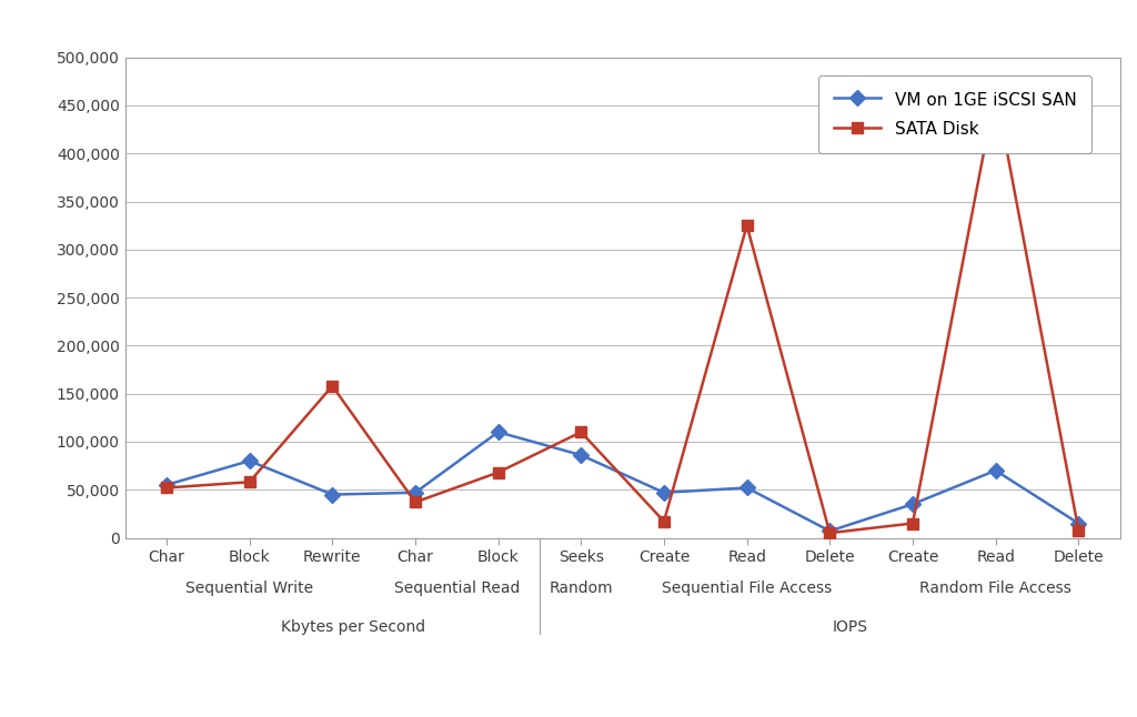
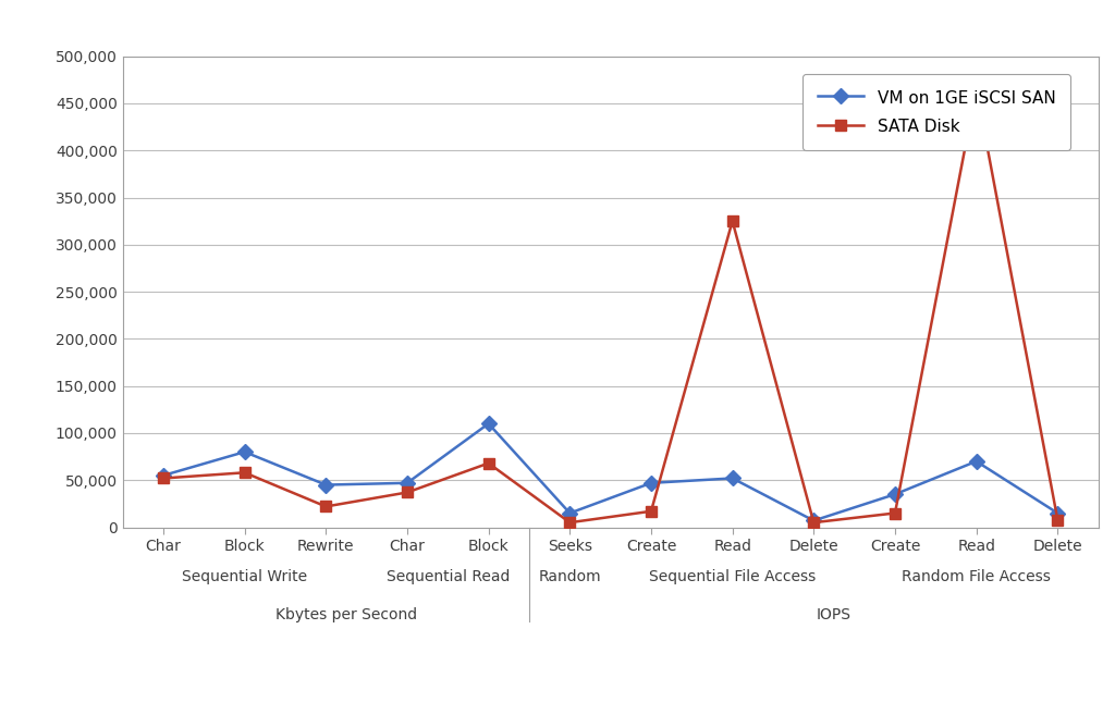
SATA Disk/Rewrite: 158,000 -> 22,000
VM on 1GE iSCSI SAN/Seeks: 86,000 -> 15,000
SATA Disk/Seeks: 110,000 -> 5,000
